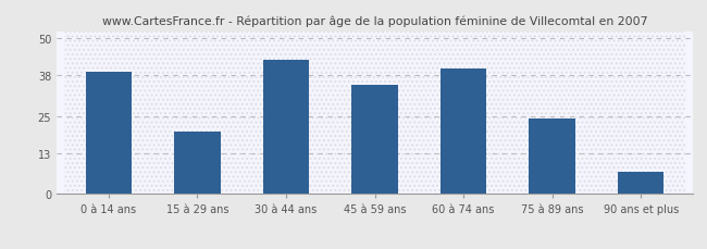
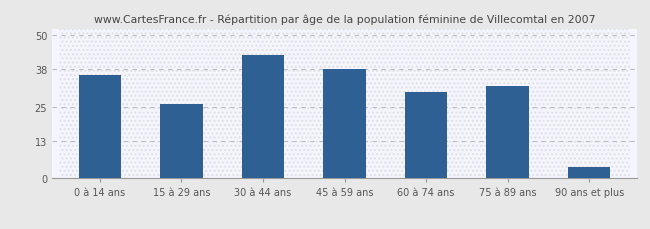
0 à 14 ans: 39 -> 36
15 à 29 ans: 20 -> 26
45 à 59 ans: 35 -> 38
60 à 74 ans: 40 -> 30
75 à 89 ans: 24 -> 32
90 ans et plus: 7 -> 4
